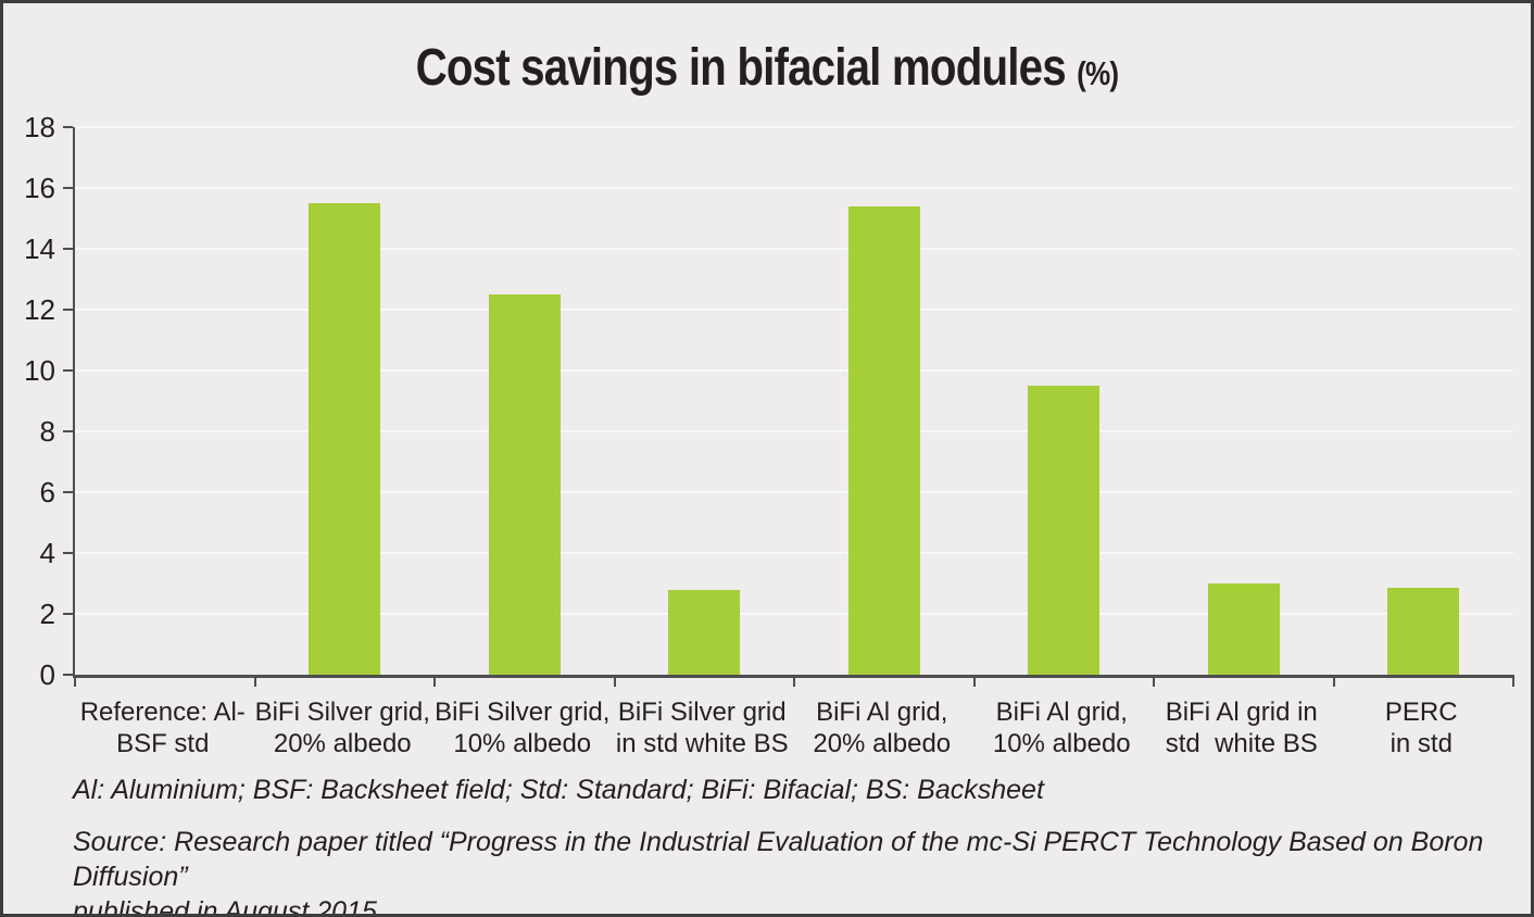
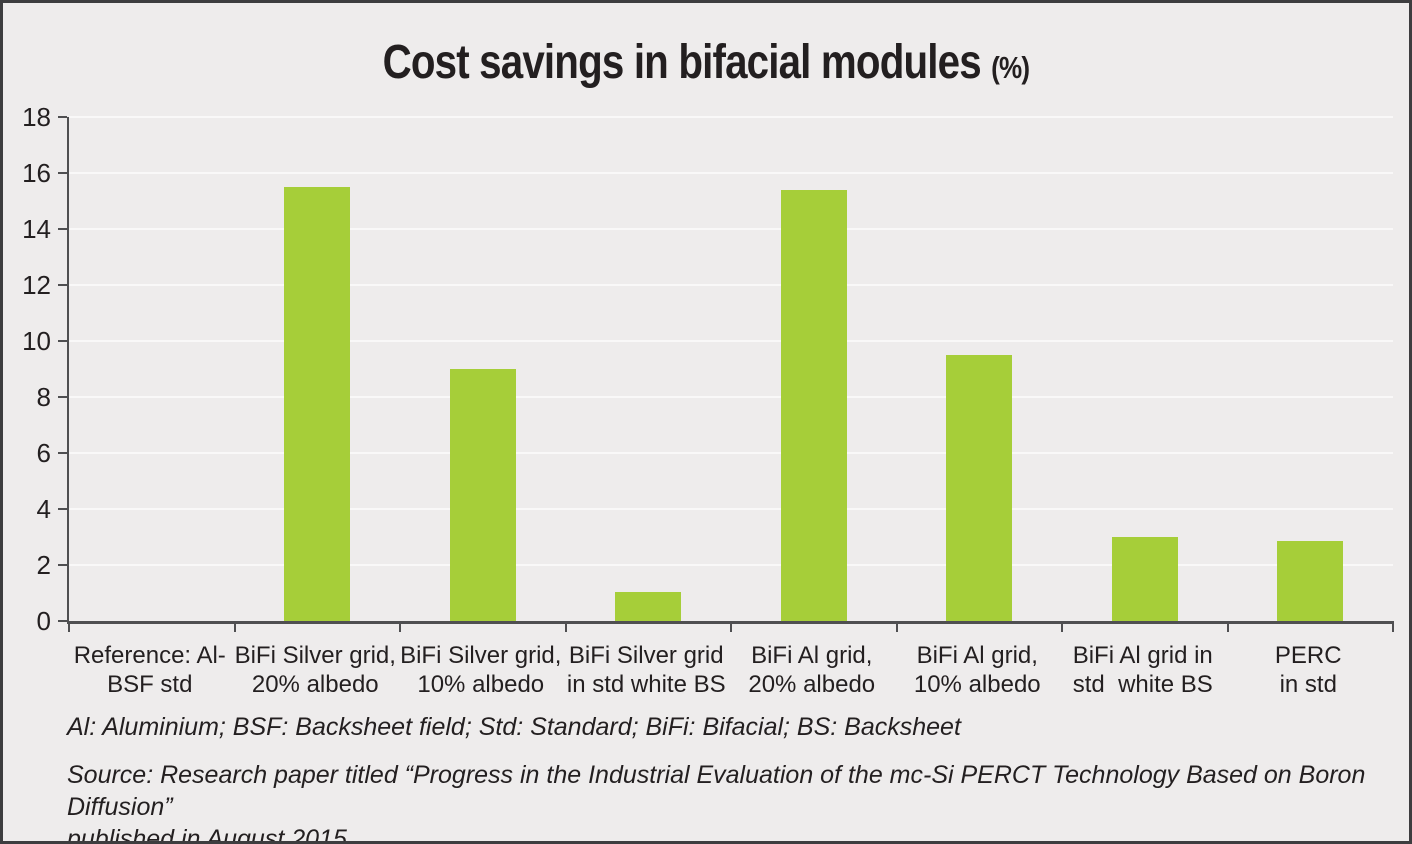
BiFi Silver grid, 10% albedo: 12.5 -> 9.0
BiFi Silver grid in std white BS: 2.8 -> 1.1
